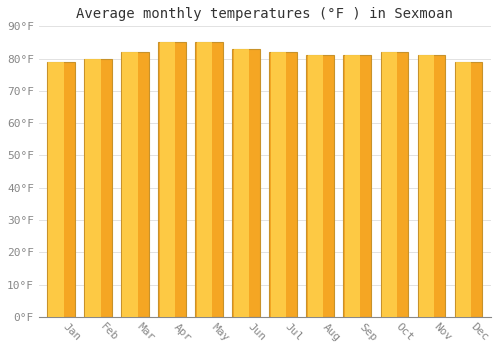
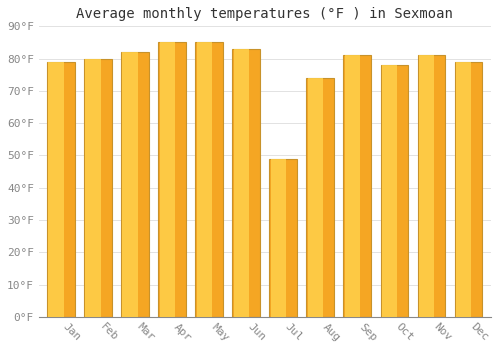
Jul: 82°F -> 49°F
Aug: 81°F -> 74°F
Oct: 82°F -> 78°F
